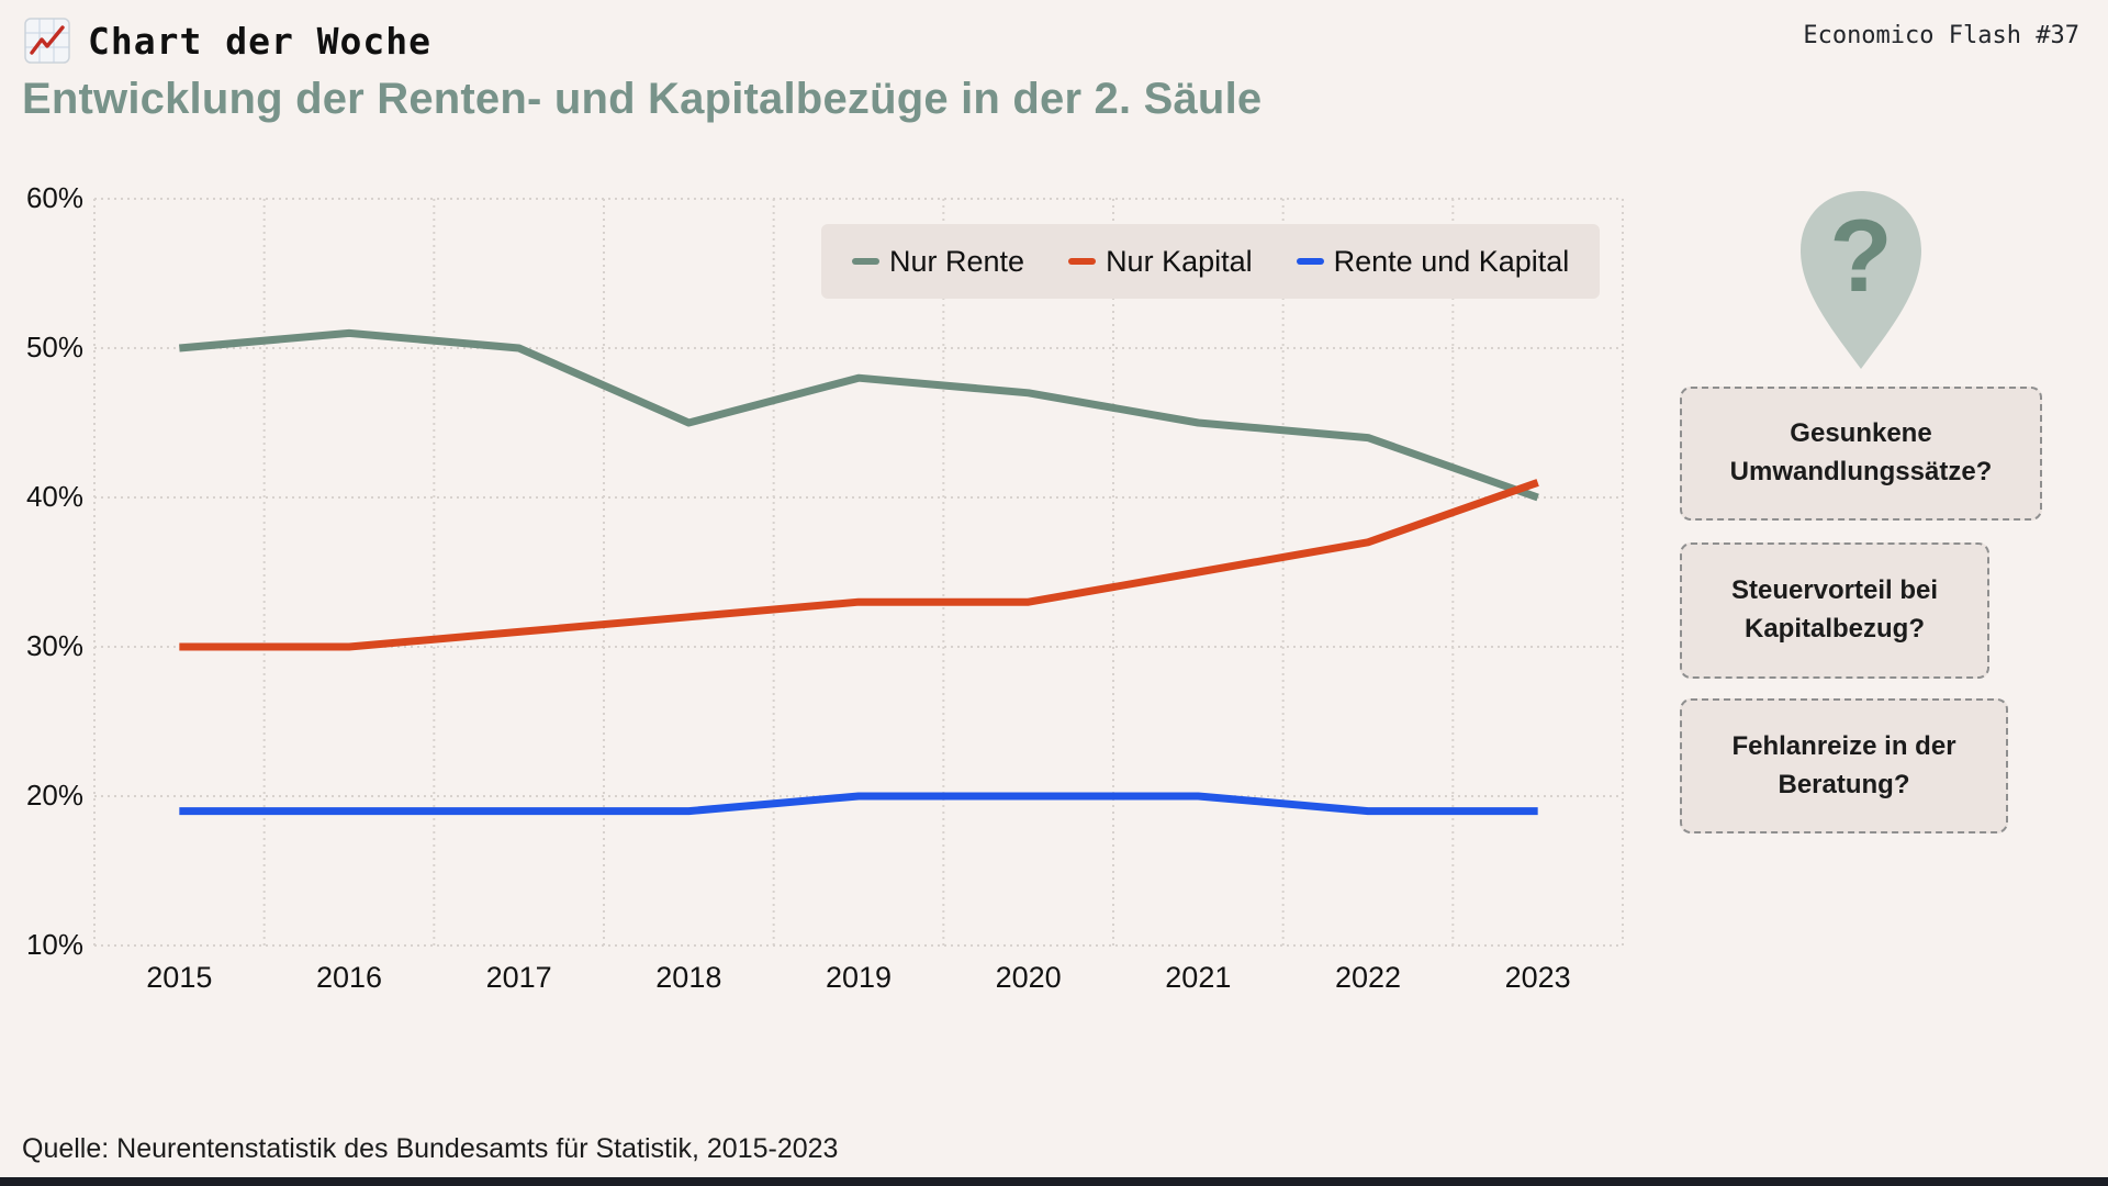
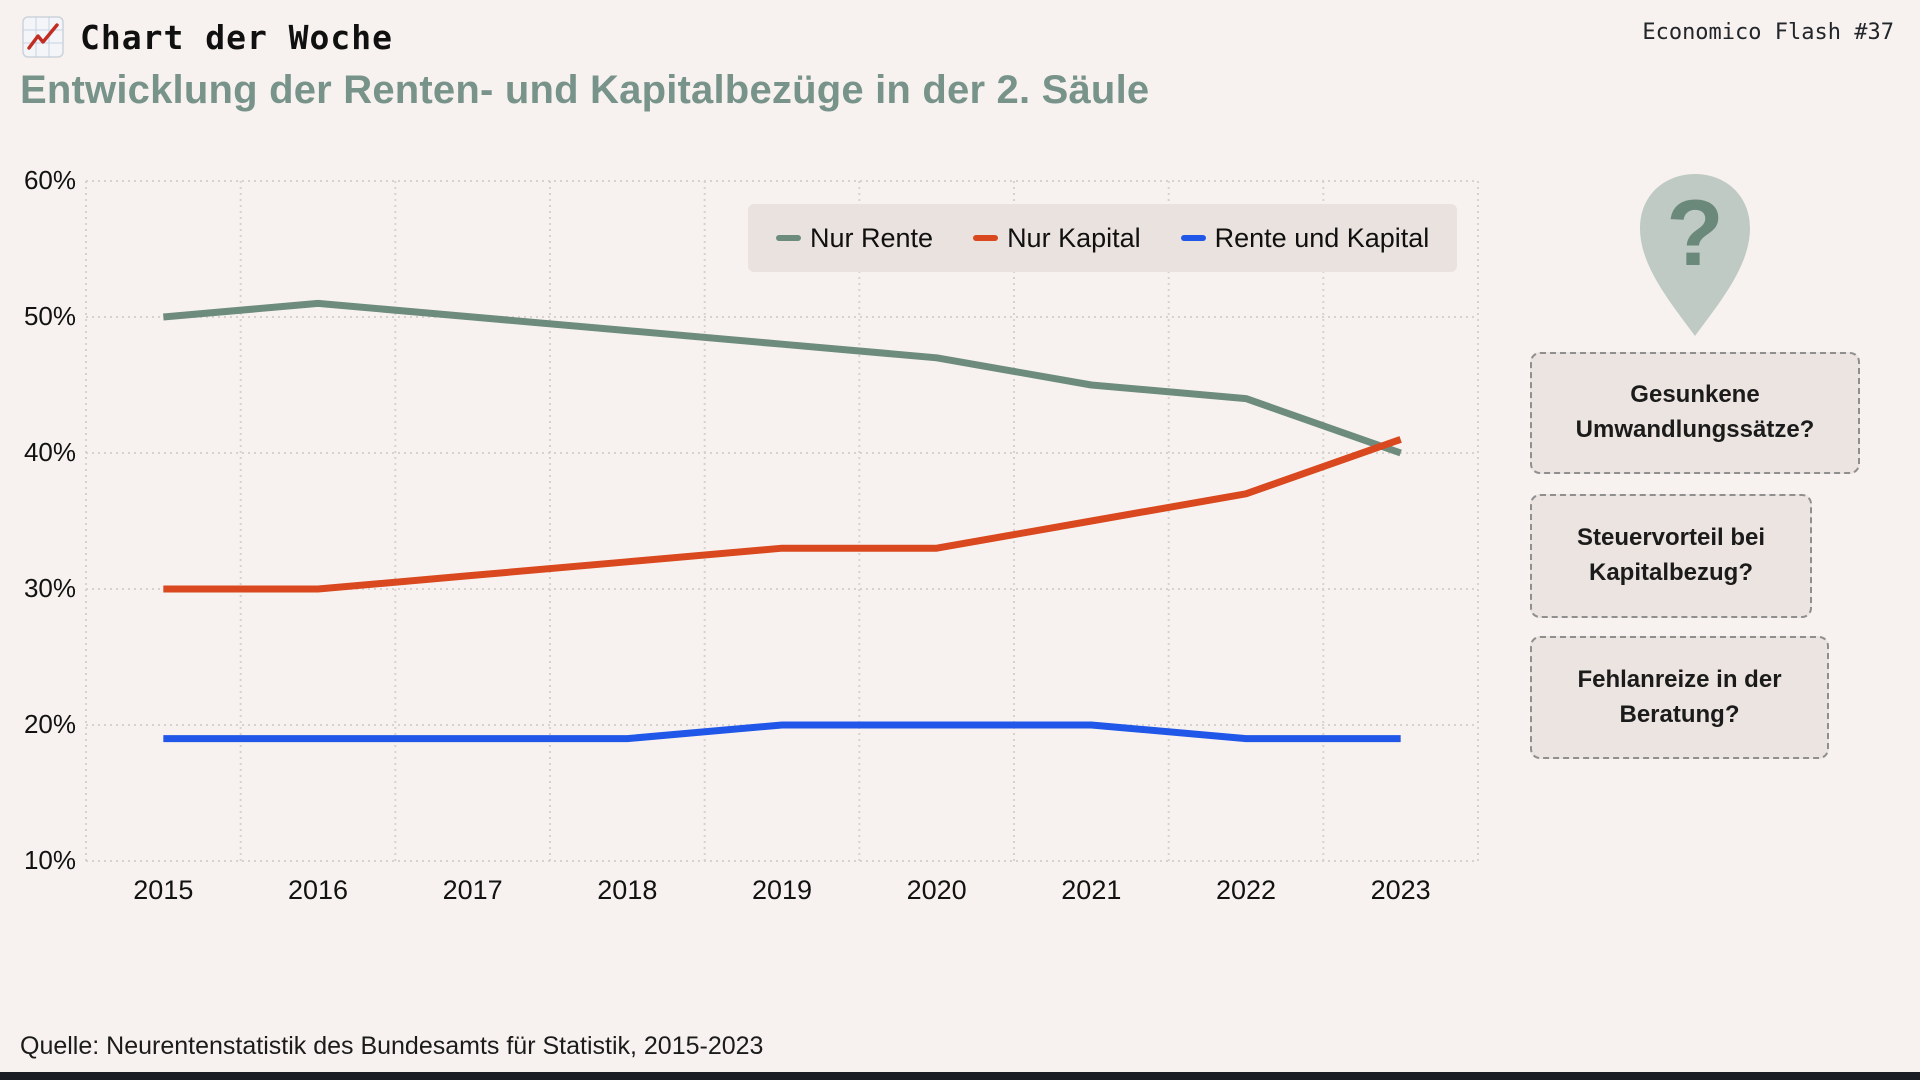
Nur Rente/2018: 45% -> 49%
